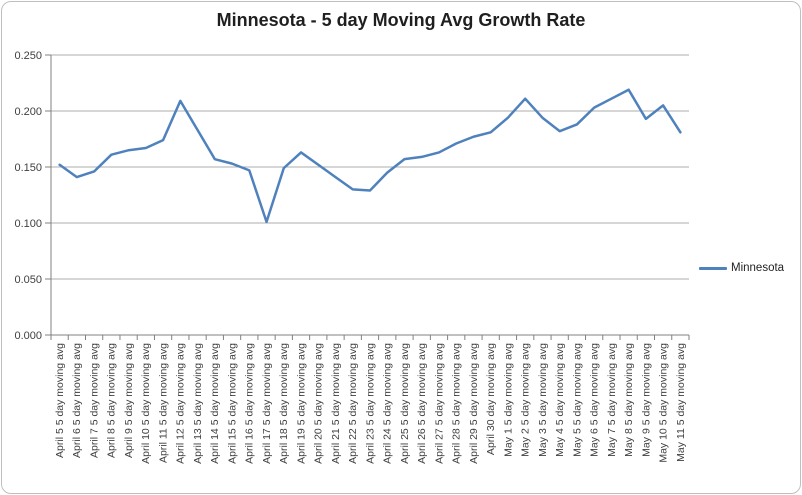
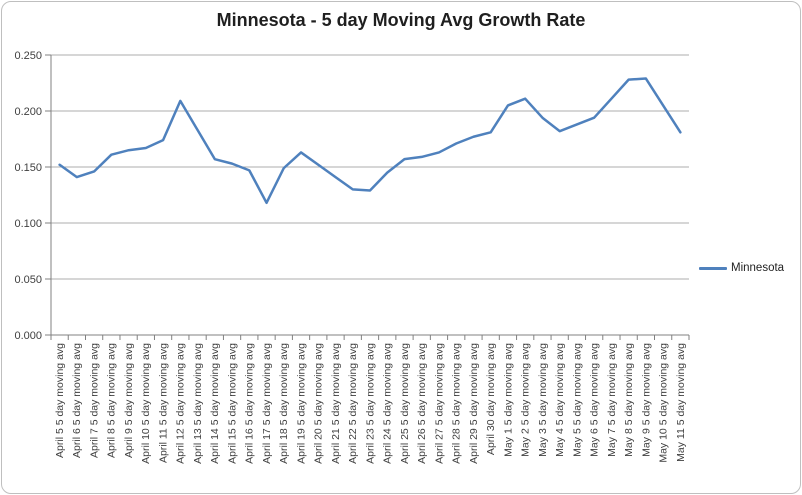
April 17 5 day moving avg: 0.101 -> 0.118
May 1 5 day moving avg: 0.194 -> 0.205
May 6 5 day moving avg: 0.203 -> 0.194
May 8 5 day moving avg: 0.219 -> 0.228
May 9 5 day moving avg: 0.193 -> 0.229
